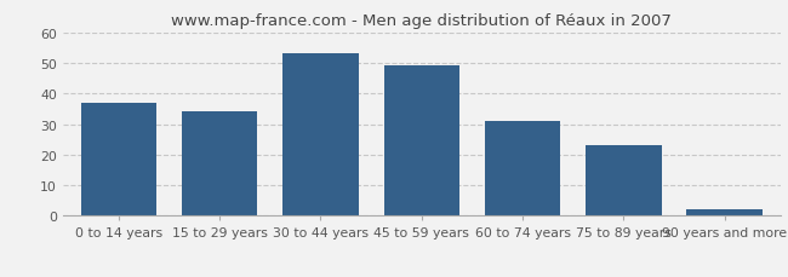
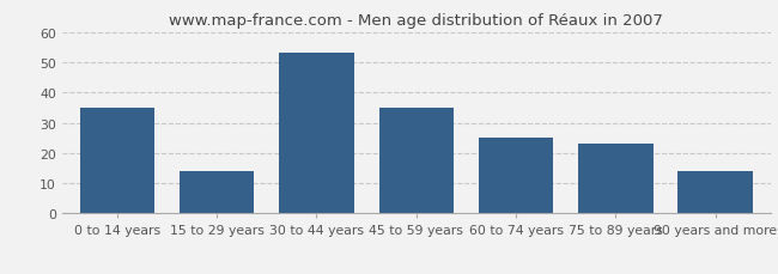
0 to 14 years: 37 -> 35
15 to 29 years: 34 -> 14
45 to 59 years: 49 -> 35
60 to 74 years: 31 -> 25
90 years and more: 2 -> 14
